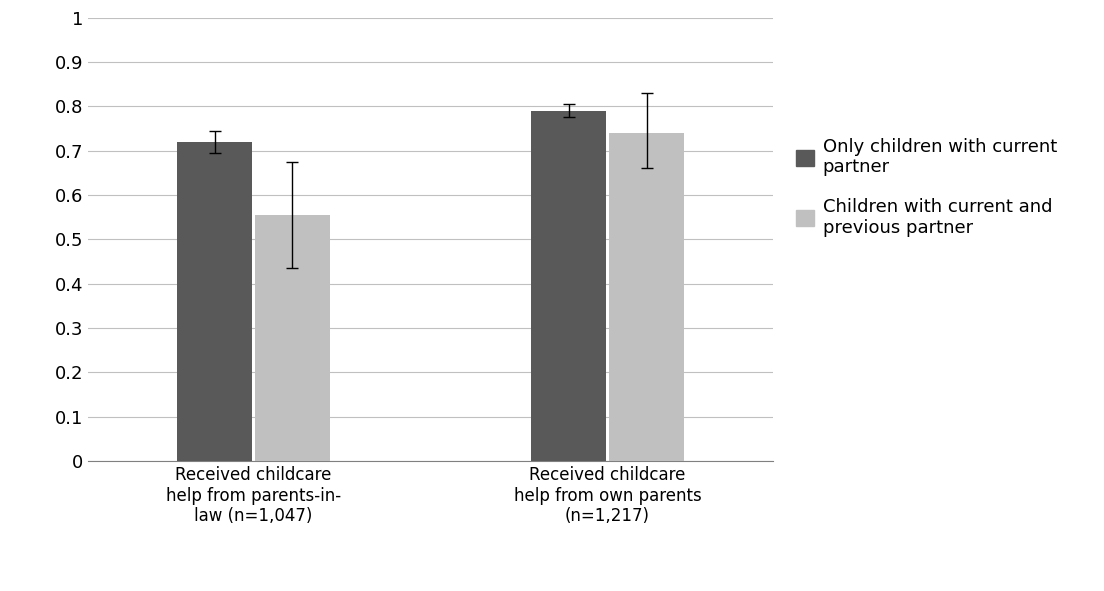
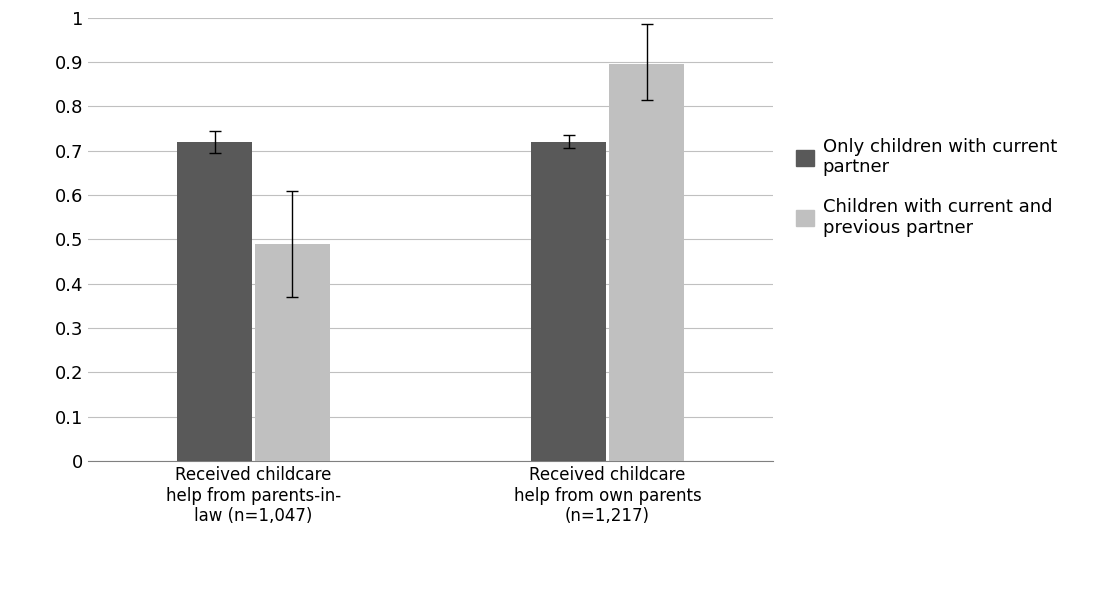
Children with current and previous partner/Received childcare help from parents-in- law (n=1,047): 0.555 -> 0.490
Only children with current partner/Received childcare help from own parents (n=1,217): 0.79 -> 0.72
Children with current and previous partner/Received childcare help from own parents (n=1,217): 0.740 -> 0.895
